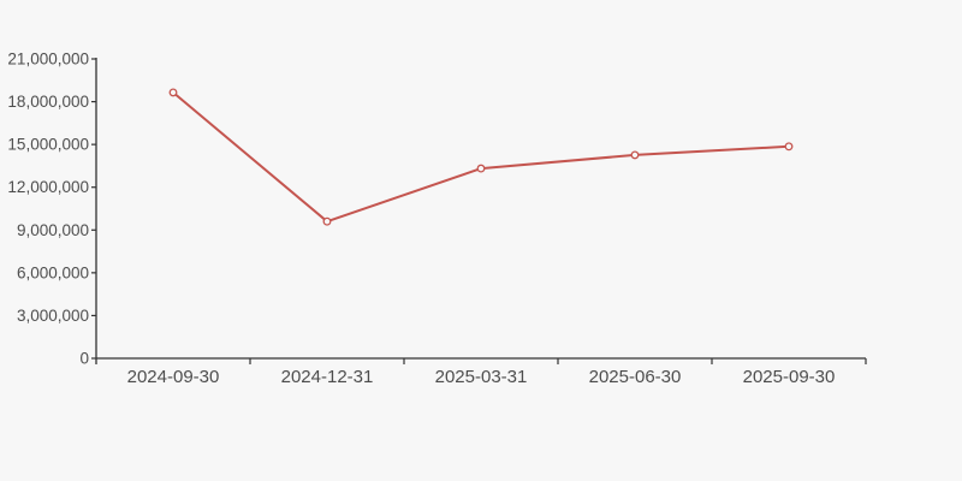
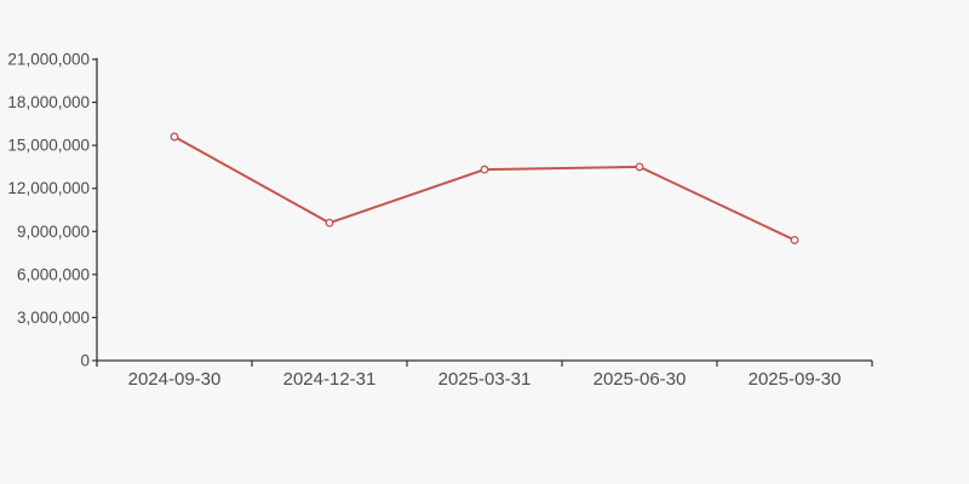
2024-09-30: 18600000 -> 15600000
2025-06-30: 14300000 -> 13500000
2025-09-30: 14900000 -> 8400000
